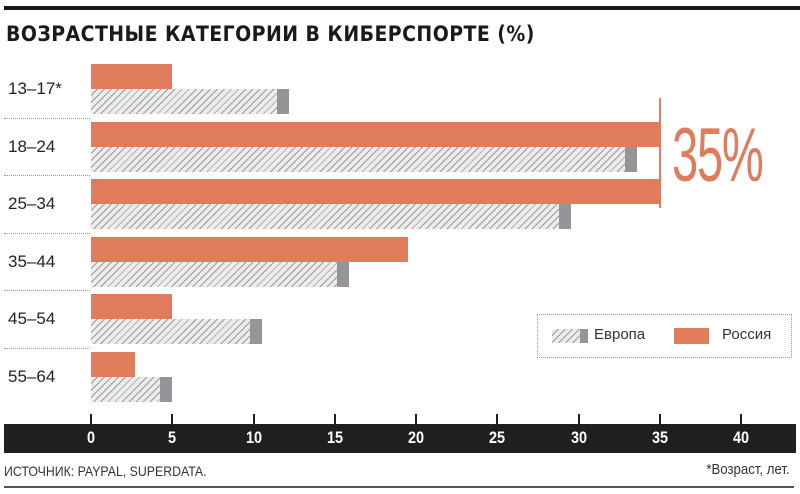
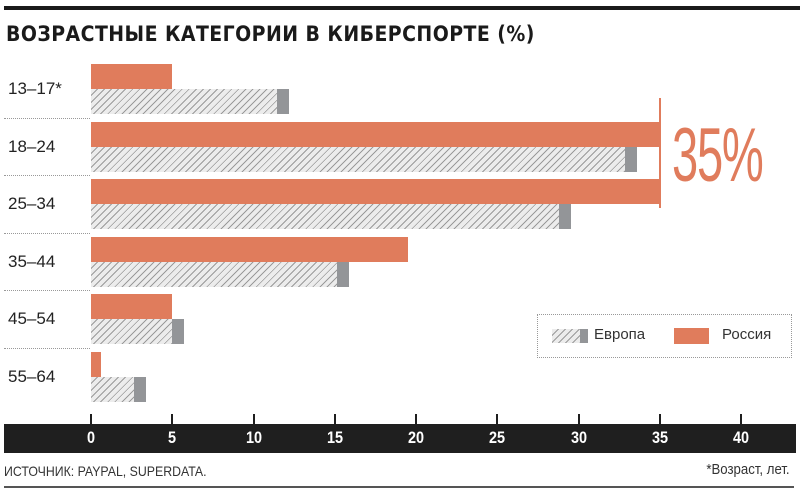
Европа/45–54: 10.5 -> 5.7
Россия/55–64: 2.7 -> 0.6
Европа/55–64: 5.0 -> 3.4
